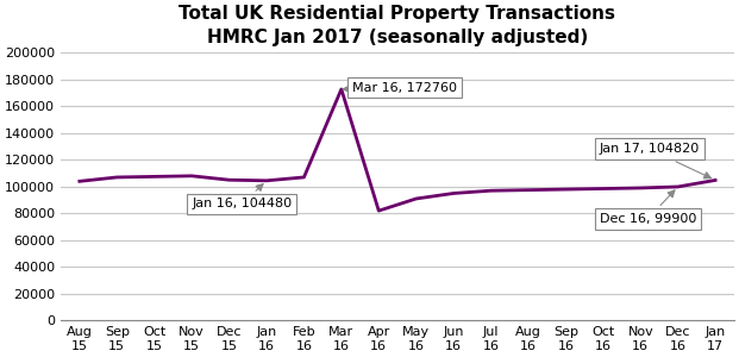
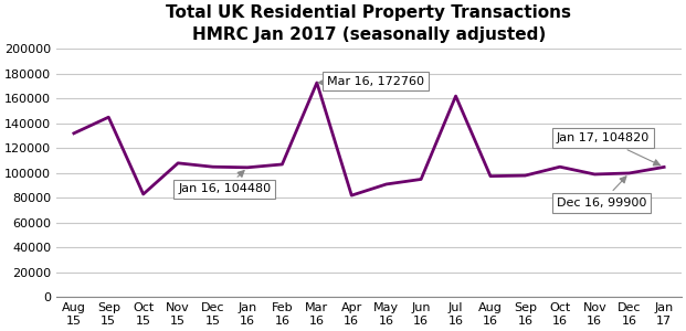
Aug 15: 104000 -> 132000
Sep 15: 107000 -> 145000
Oct 15: 108000 -> 83000
Jul 16: 97000 -> 162000
Oct 16: 98000 -> 105000
